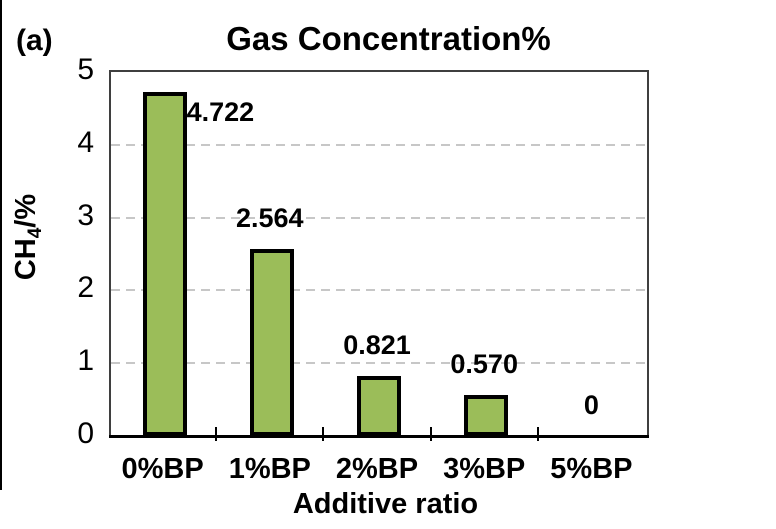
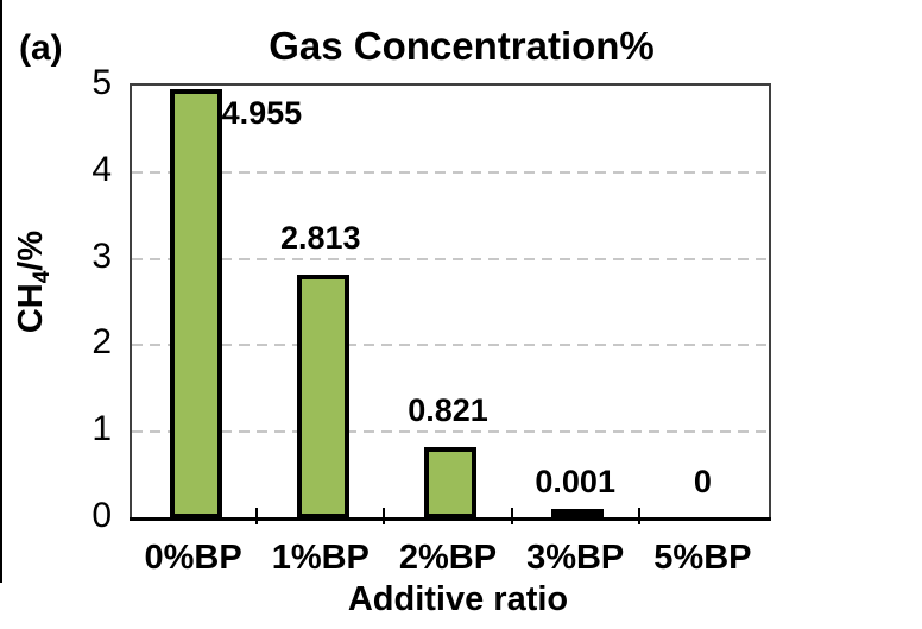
0%BP: 4.722 -> 4.955
1%BP: 2.564 -> 2.813
3%BP: 0.570 -> 0.001
